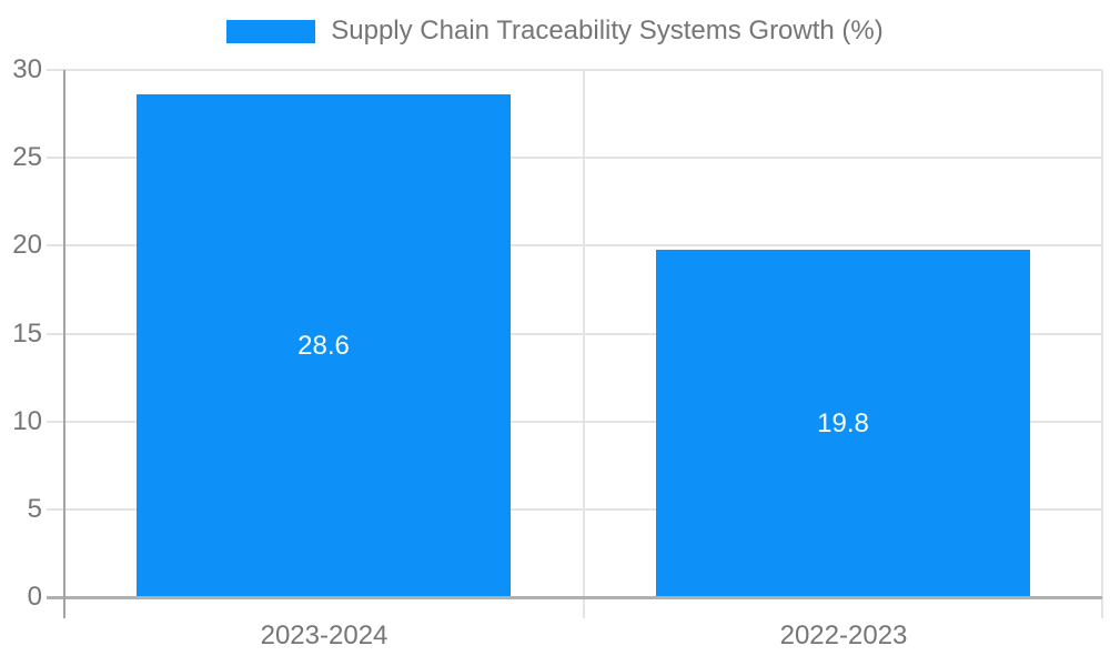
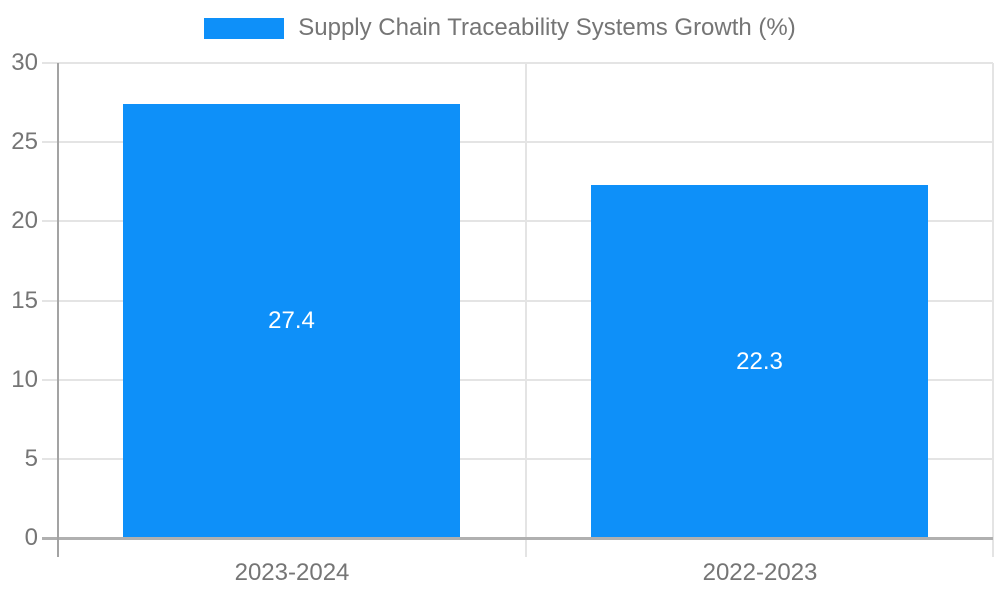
2023-2024: 28.6 -> 27.4
2022-2023: 19.8 -> 22.3
